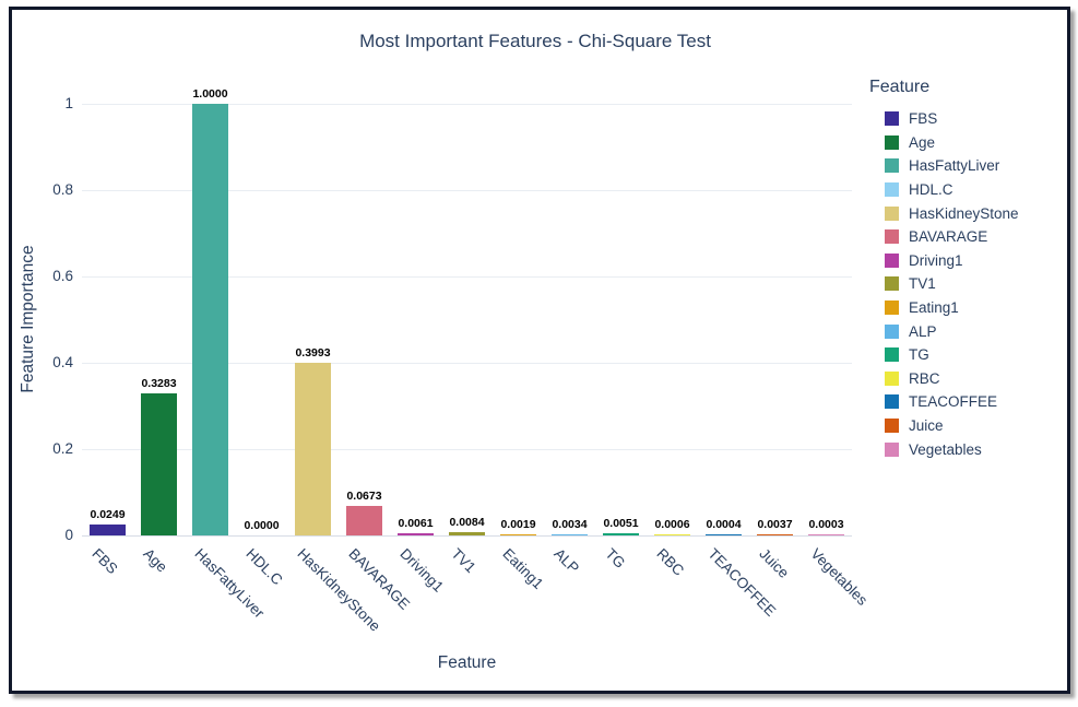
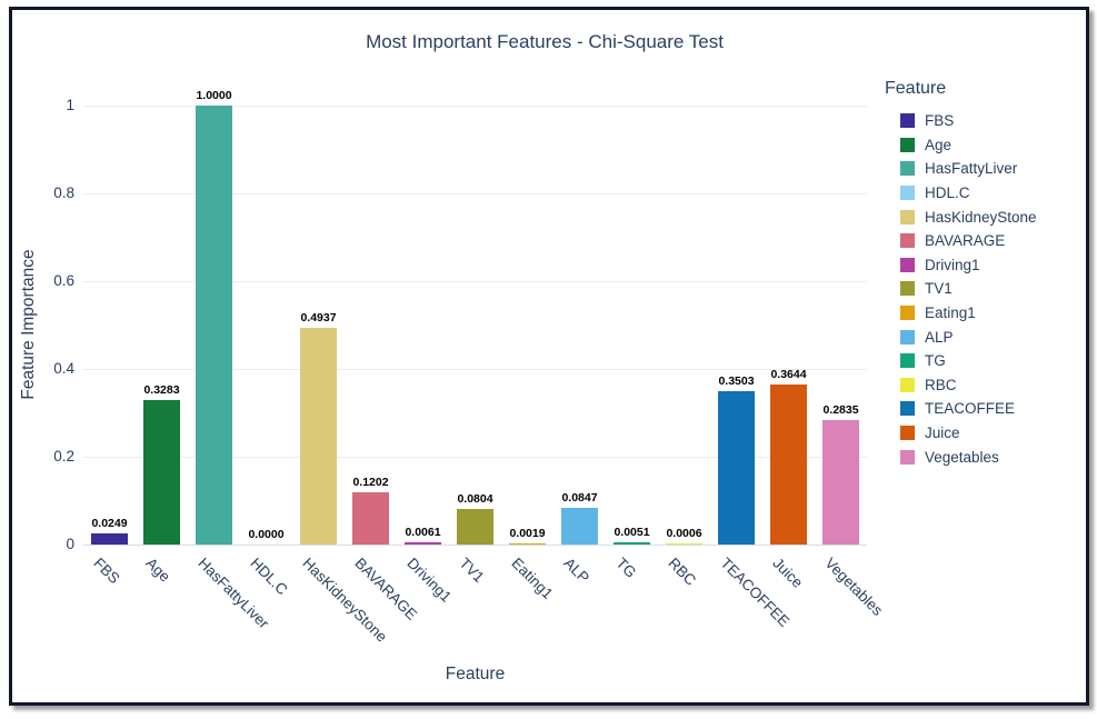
HasKidneyStone: 0.3993 -> 0.4937
BAVARAGE: 0.0673 -> 0.1202
TV1: 0.0084 -> 0.0804
ALP: 0.0034 -> 0.0847
TEACOFFEE: 0.0004 -> 0.3503
Juice: 0.0037 -> 0.3644
Vegetables: 0.0003 -> 0.2835
